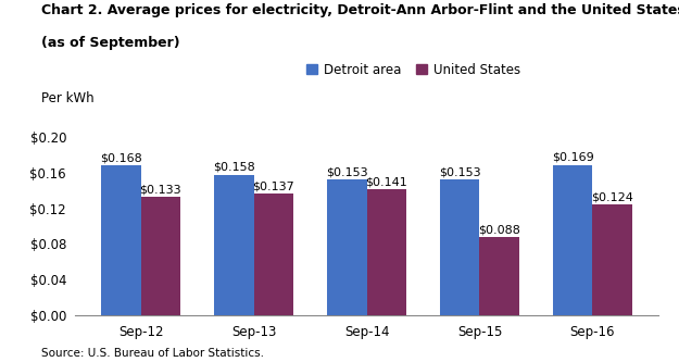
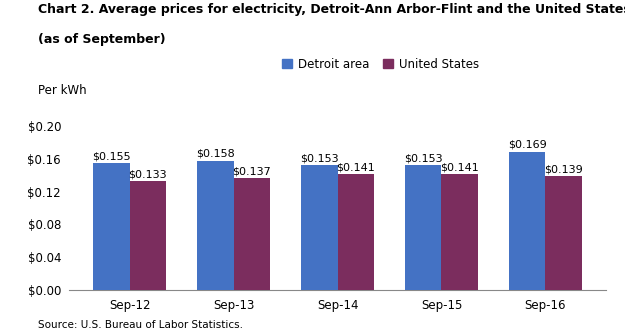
Detroit area/Sep-12: $0.168 -> $0.155
United States/Sep-15: $0.088 -> $0.141
United States/Sep-16: $0.124 -> $0.139
